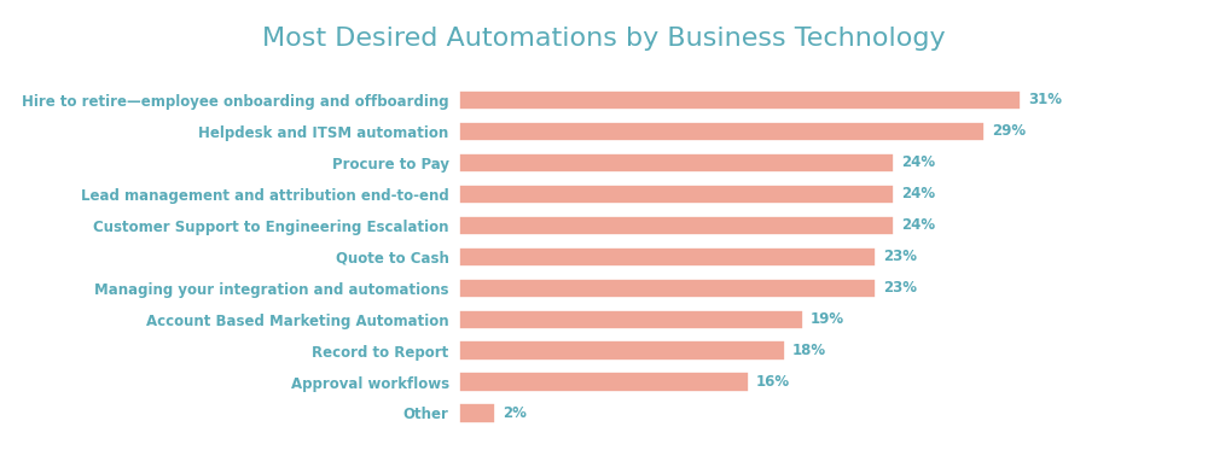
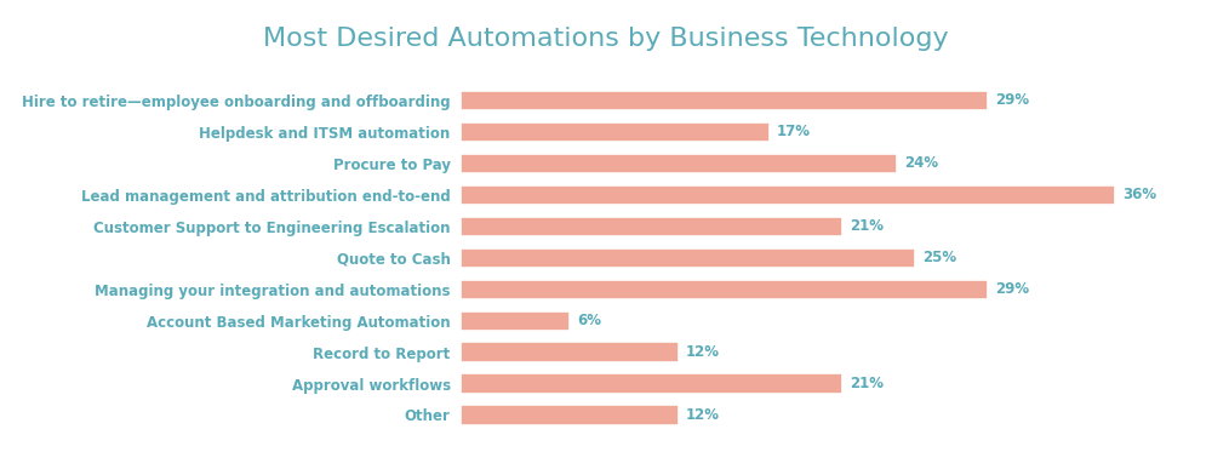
Hire to retire—employee onboarding and offboarding: 31% -> 29%
Helpdesk and ITSM automation: 29% -> 17%
Lead management and attribution end-to-end: 24% -> 36%
Customer Support to Engineering Escalation: 24% -> 21%
Quote to Cash: 23% -> 25%
Managing your integration and automations: 23% -> 29%
Account Based Marketing Automation: 19% -> 6%
Record to Report: 18% -> 12%
Approval workflows: 16% -> 21%
Other: 2% -> 12%
